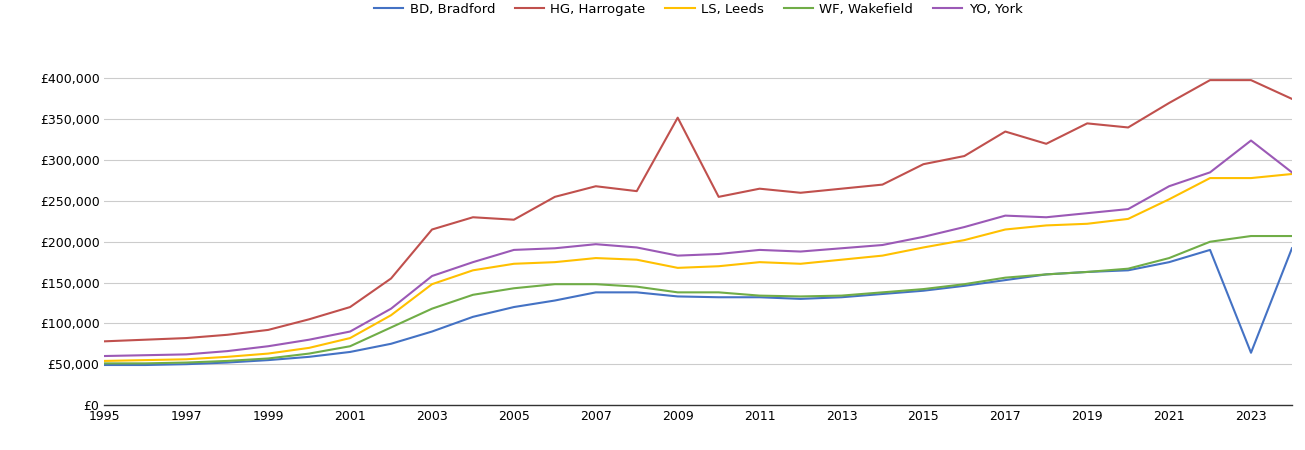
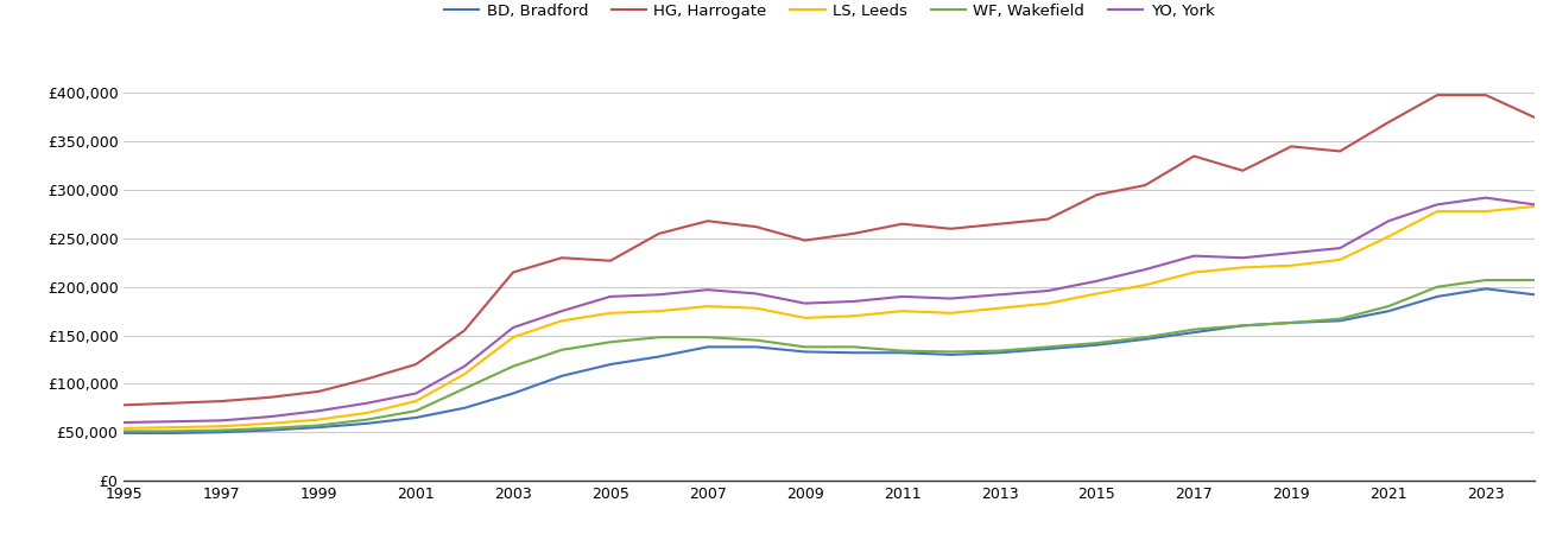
HG, Harrogate/2009: £352,000 -> £248,000
BD, Bradford/2023: £64,000 -> £198,000
YO, York/2023: £324,000 -> £292,000
